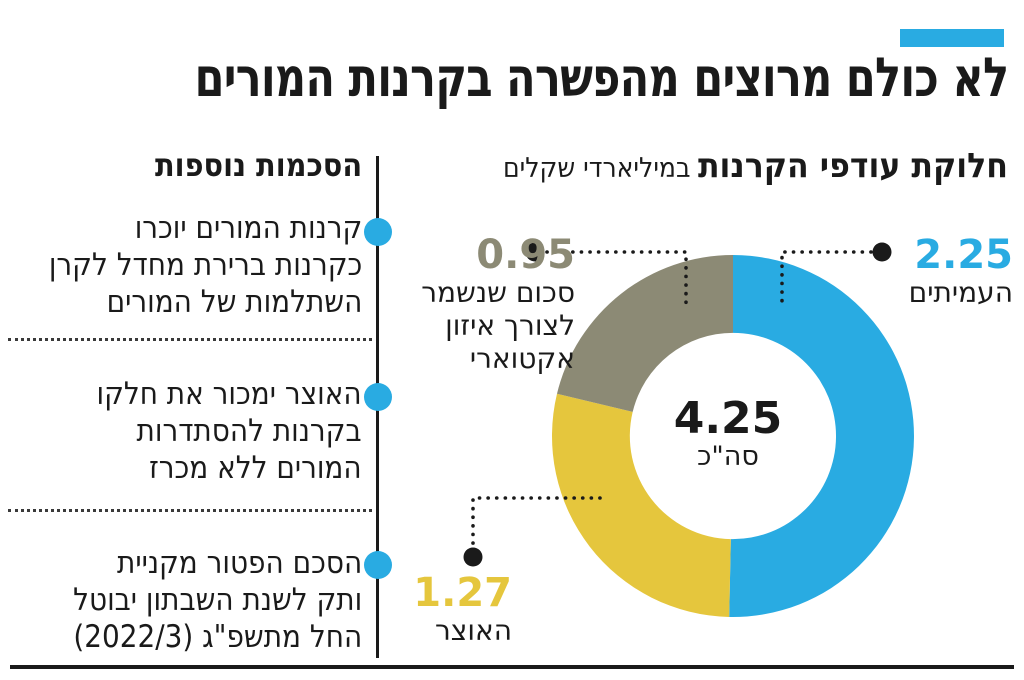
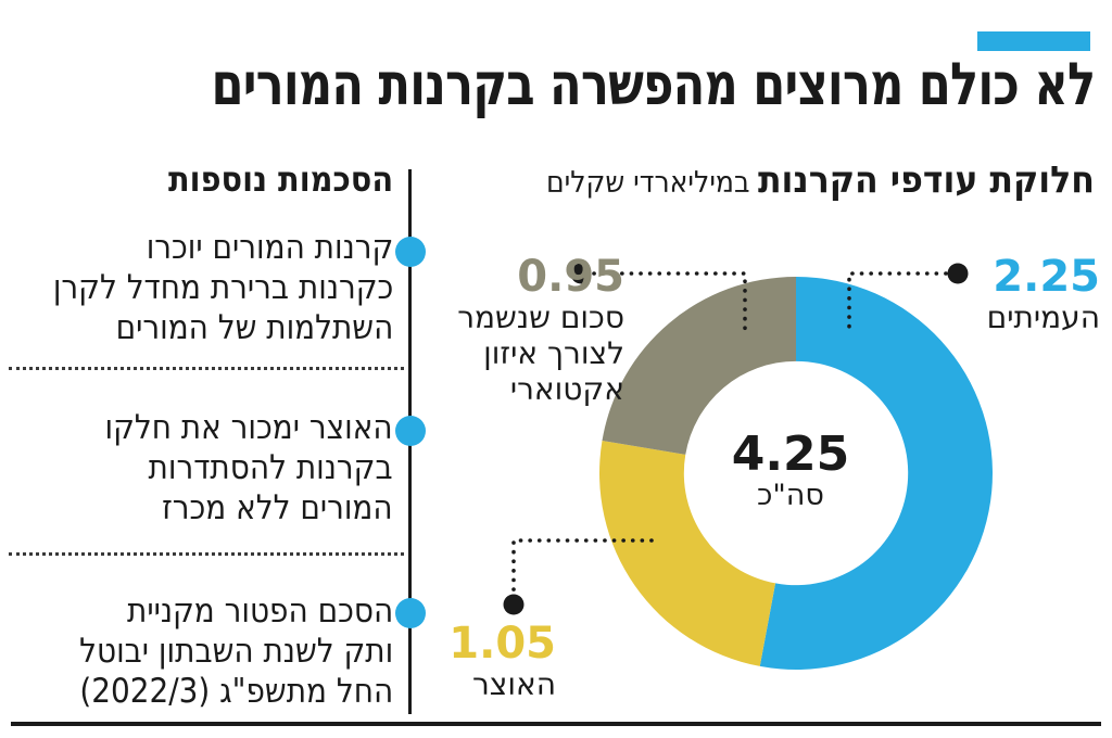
האוצר: 1.27 -> 1.05
